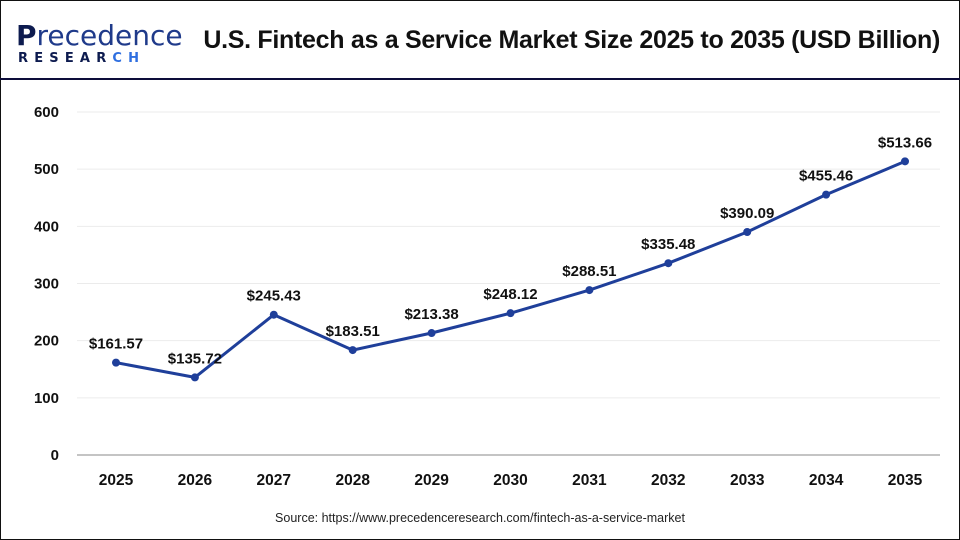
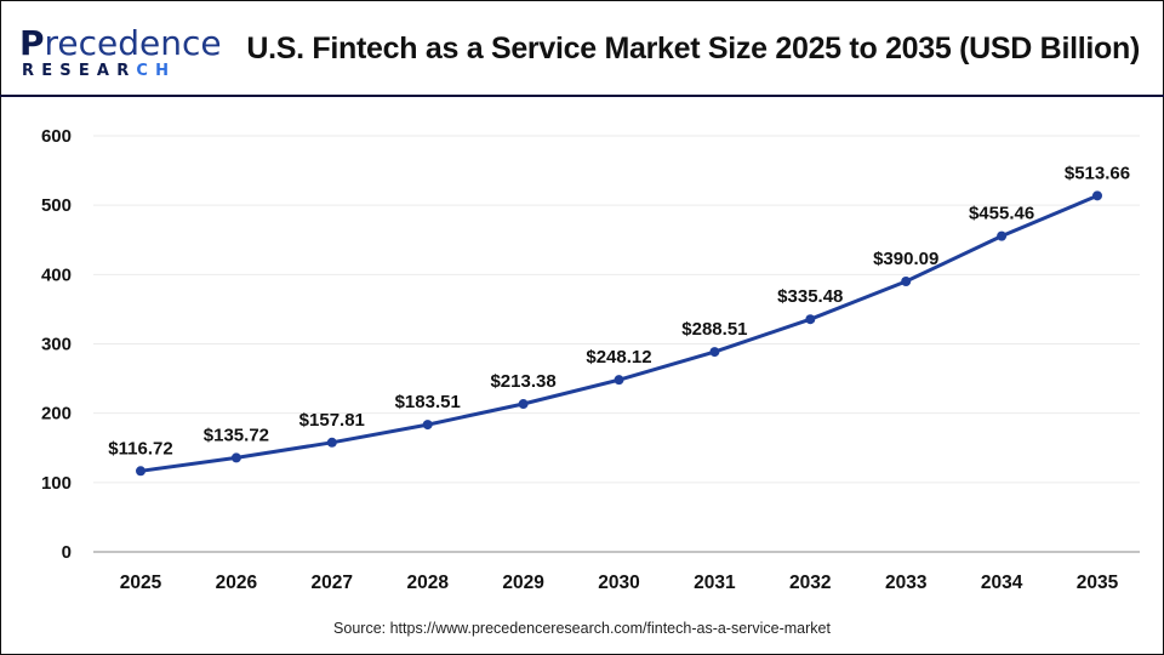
2025: $161.57 -> $116.72
2027: $245.43 -> $157.81
